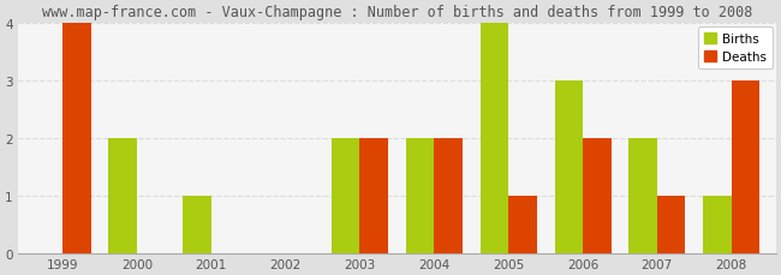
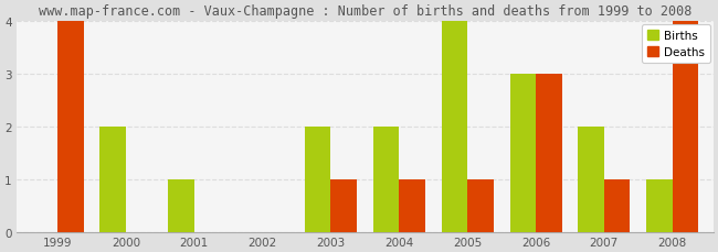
Deaths/2003: 2 -> 1
Deaths/2004: 2 -> 1
Deaths/2006: 2 -> 3
Deaths/2008: 3 -> 4
